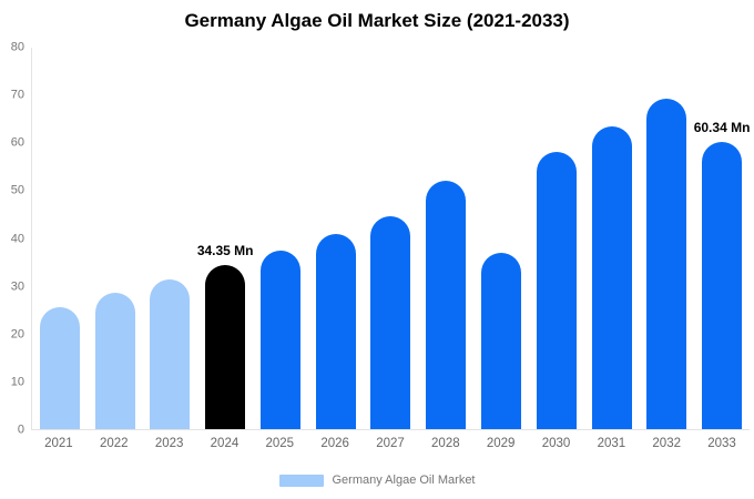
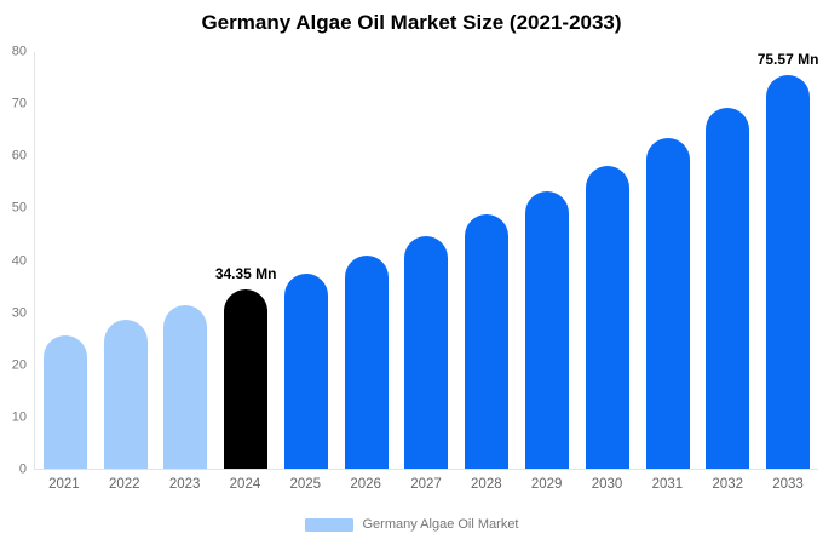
2028: 52 -> 49
2029: 37 -> 53
2033: 60.34 -> 75.57
